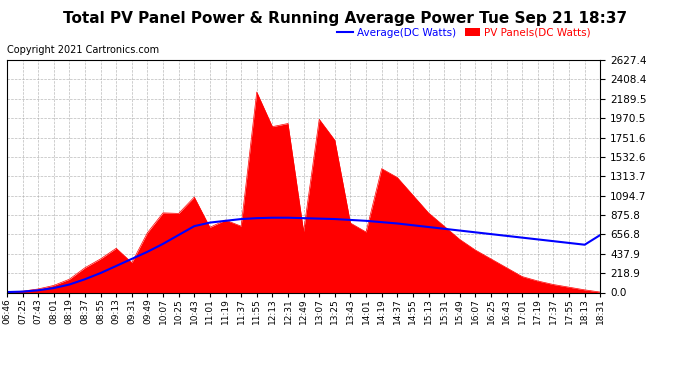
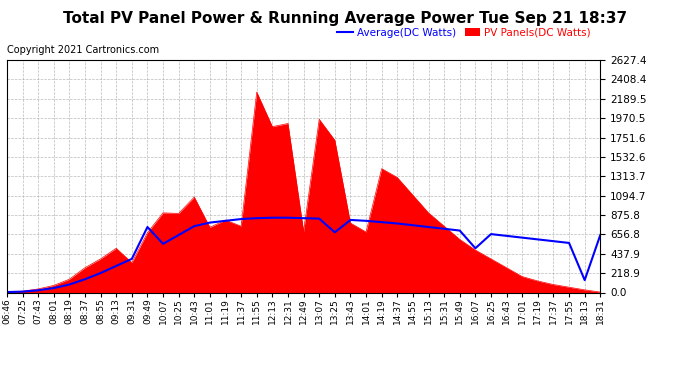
Average(DC Watts)/09:49: 460 -> 740
Average(DC Watts)/13:25: 830 -> 680
Average(DC Watts)/16:07: 680 -> 500
Average(DC Watts)/18:13: 540 -> 140
